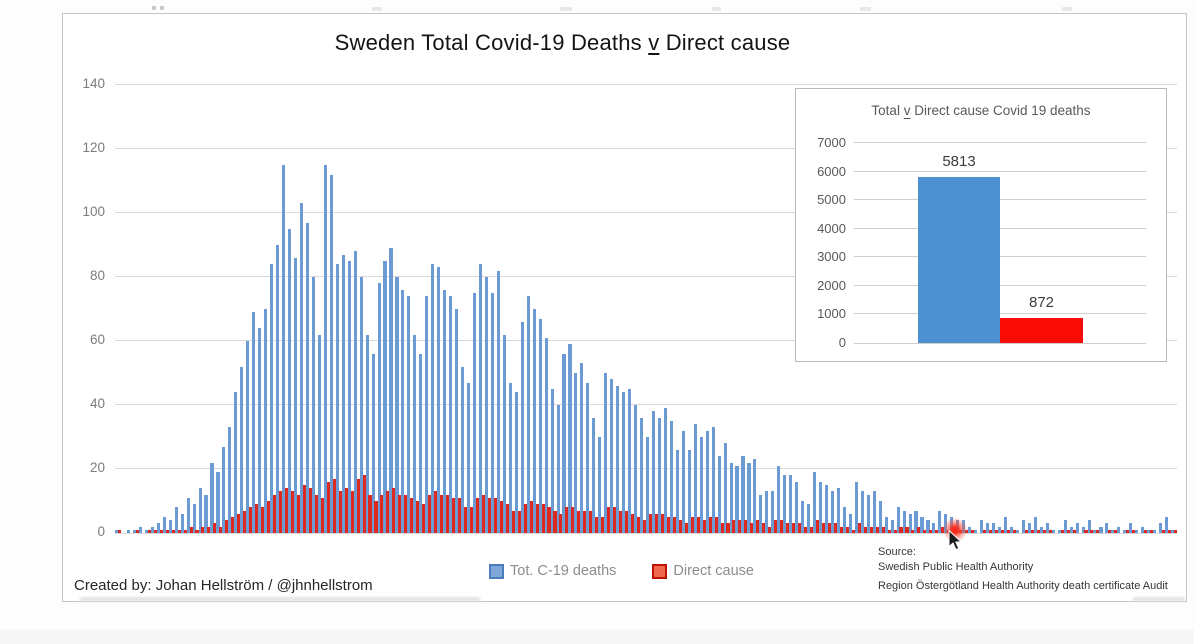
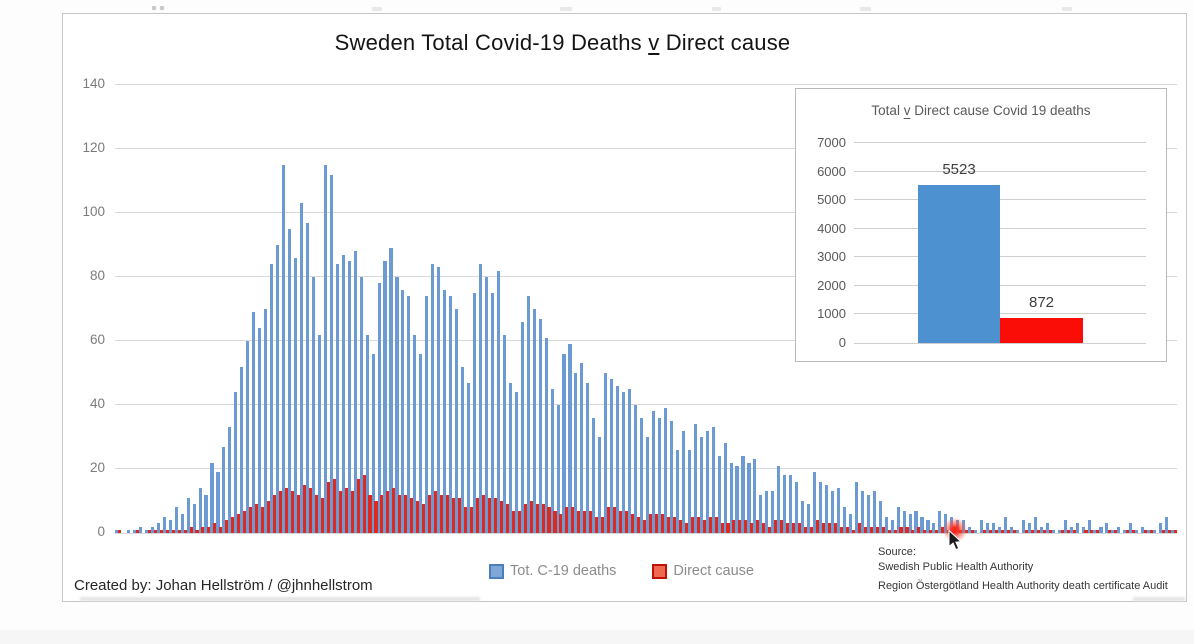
Total v Direct cause Covid 19 deaths/Total: 5813 -> 5523
